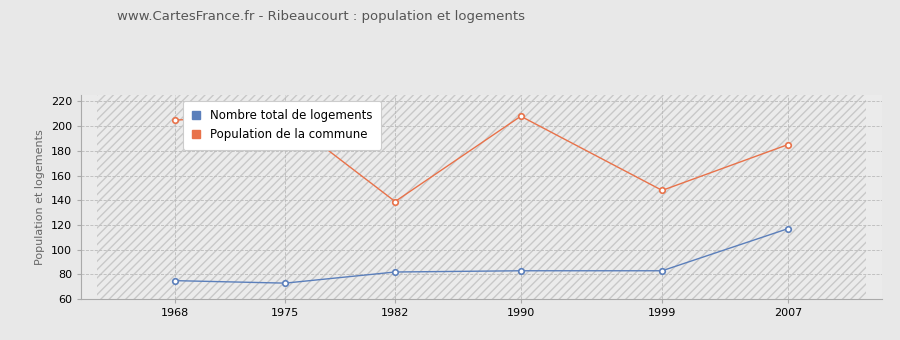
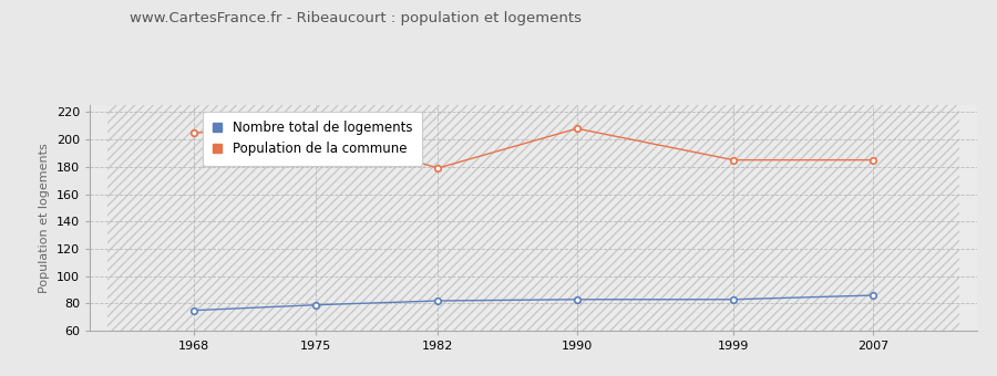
Nombre total de logements/1975: 73 -> 79
Population de la commune/1982: 139 -> 179
Population de la commune/1999: 148 -> 185
Nombre total de logements/2007: 117 -> 86
